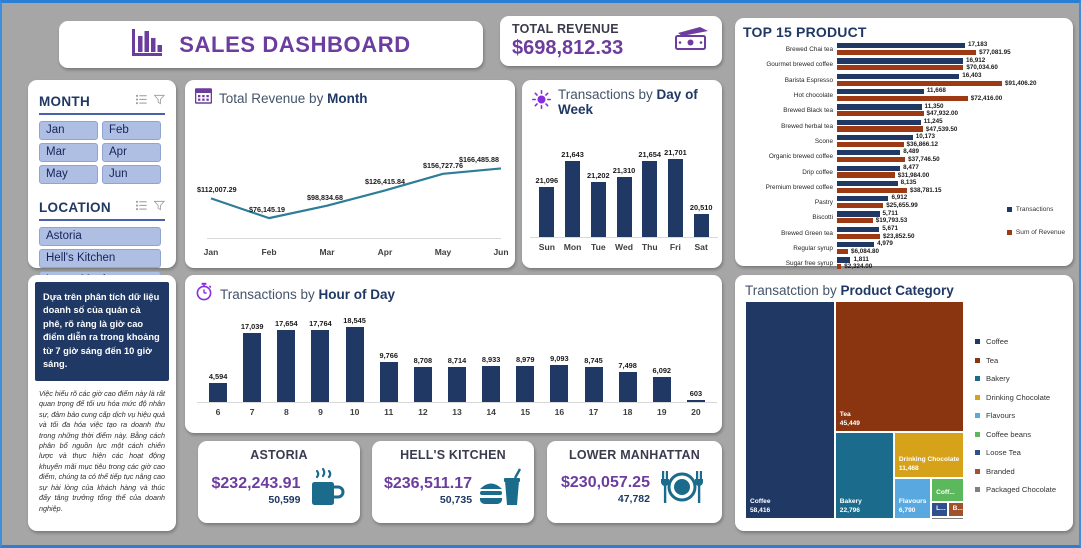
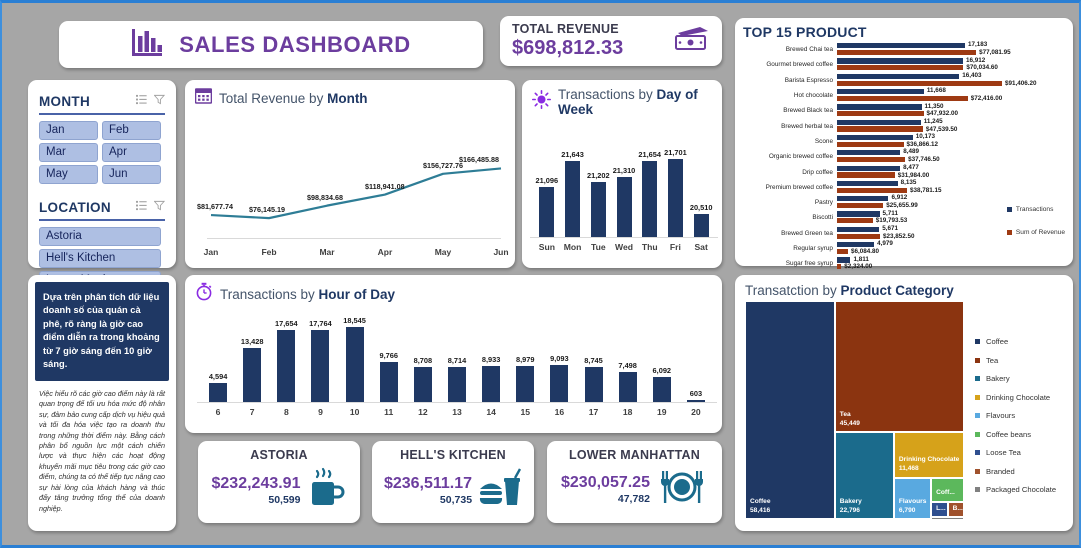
Total Revenue by Month/Jan: $112,007.29 -> $81,677.74
Total Revenue by Month/Apr: $126,415.84 -> $118,941.08
Transactions by Hour of Day/7: 17,039 -> 13,428
